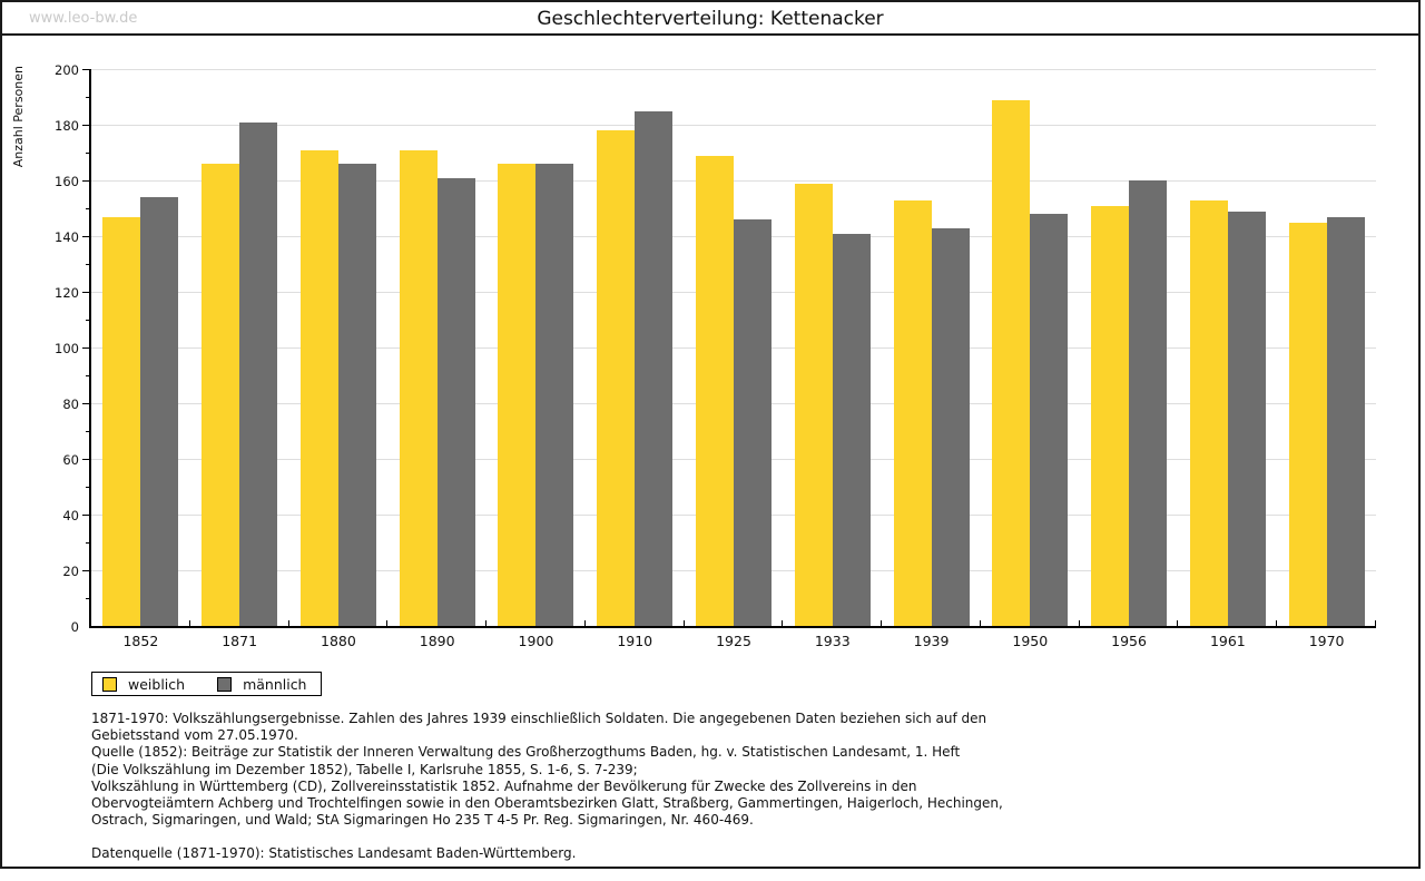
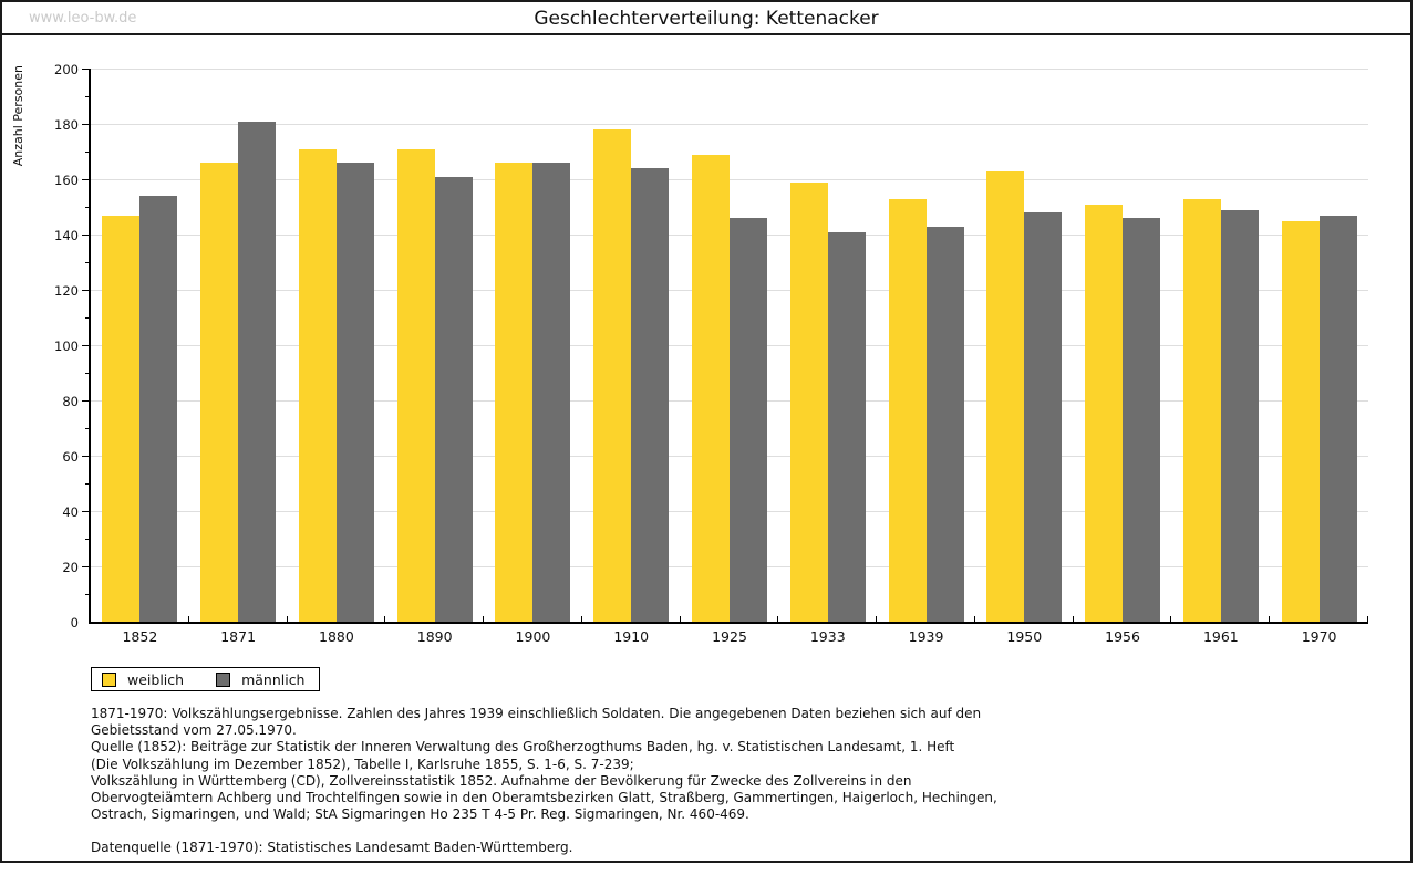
männlich/1910: 185 -> 164
weiblich/1950: 189 -> 163
männlich/1956: 160 -> 146
